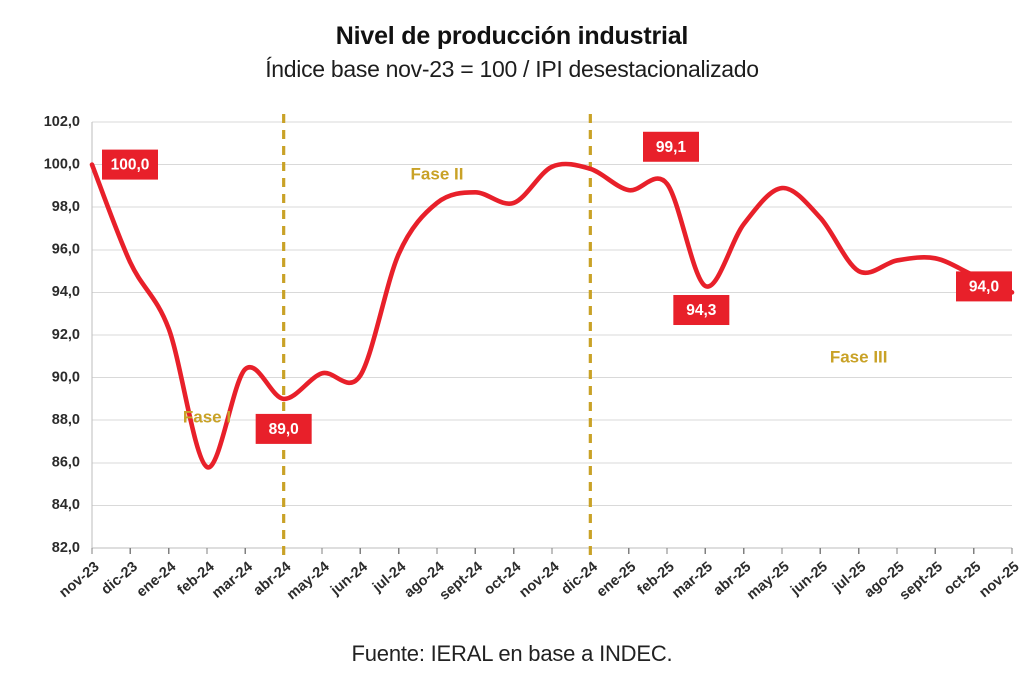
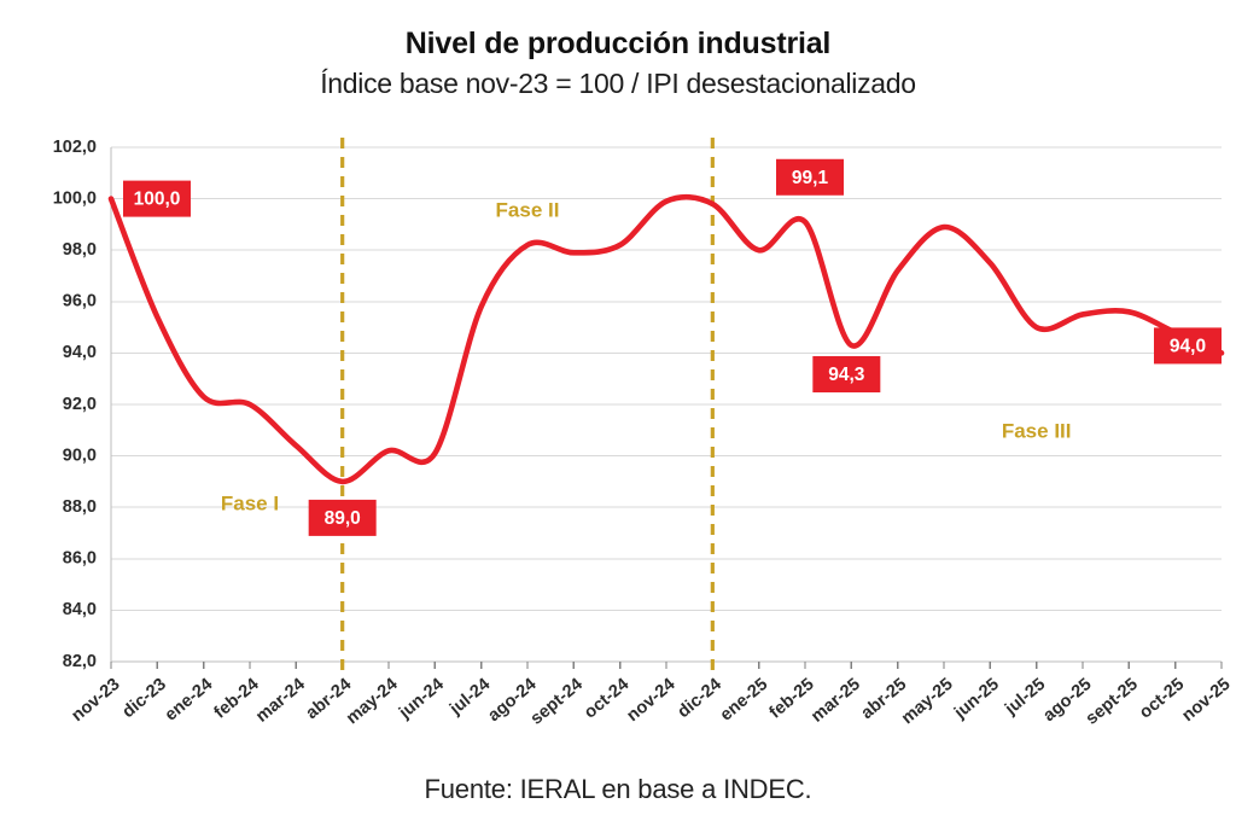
feb-24: 85,8 -> 92,0
sept-24: 98,7 -> 97,9
ene-25: 98,8 -> 98,0
